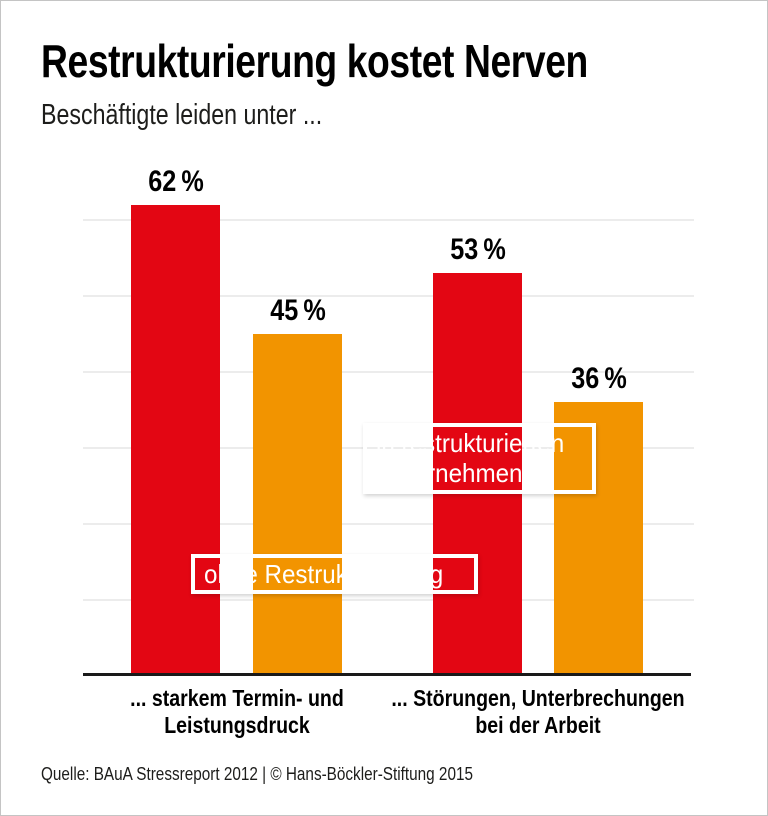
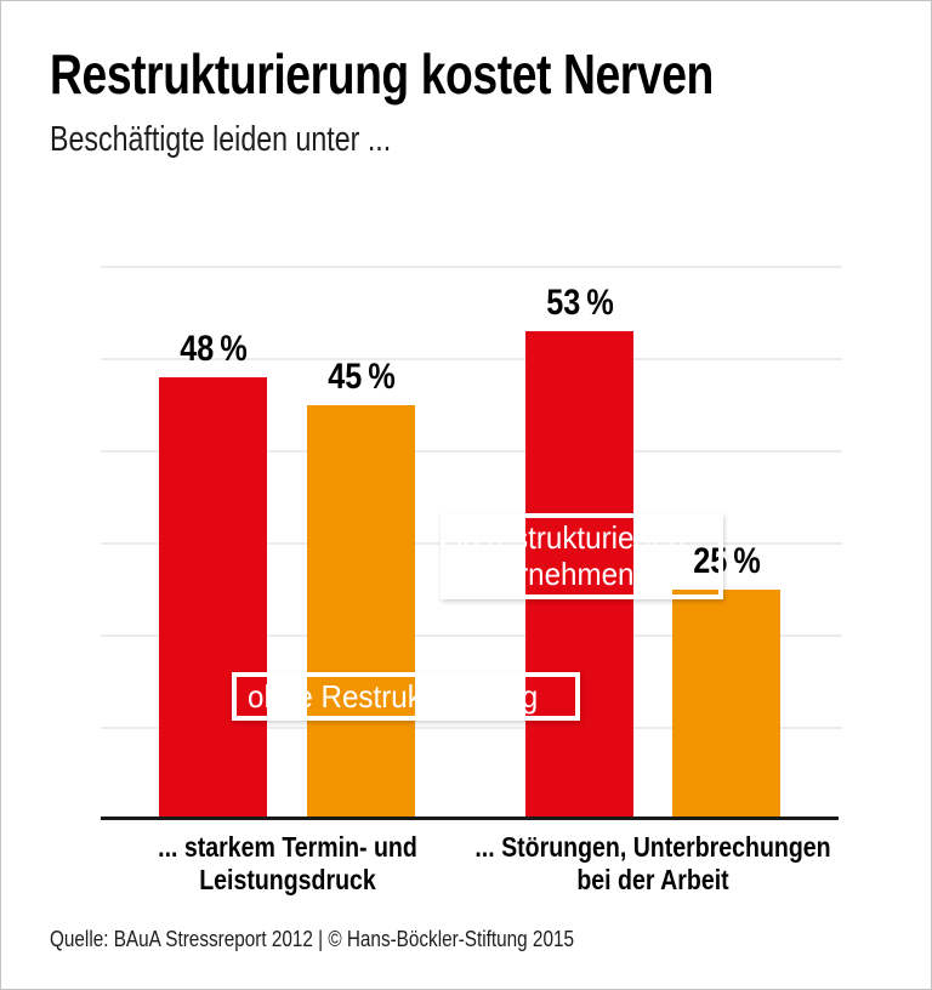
in restrukturierten Unternehmen/... starkem Termin- und Leistungsdruck: 62 -> 48
ohne Restrukturierung/... Störungen, Unterbrechungen bei der Arbeit: 36 -> 25
